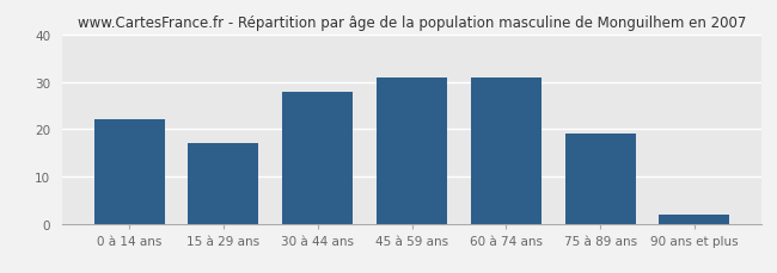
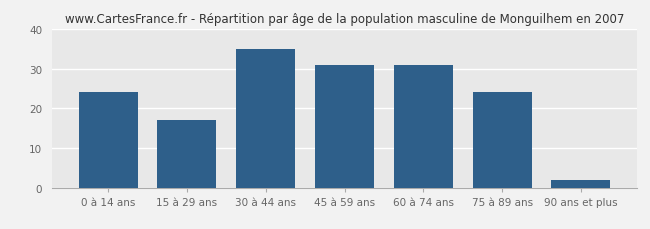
0 à 14 ans: 22 -> 24
30 à 44 ans: 28 -> 35
75 à 89 ans: 19 -> 24
